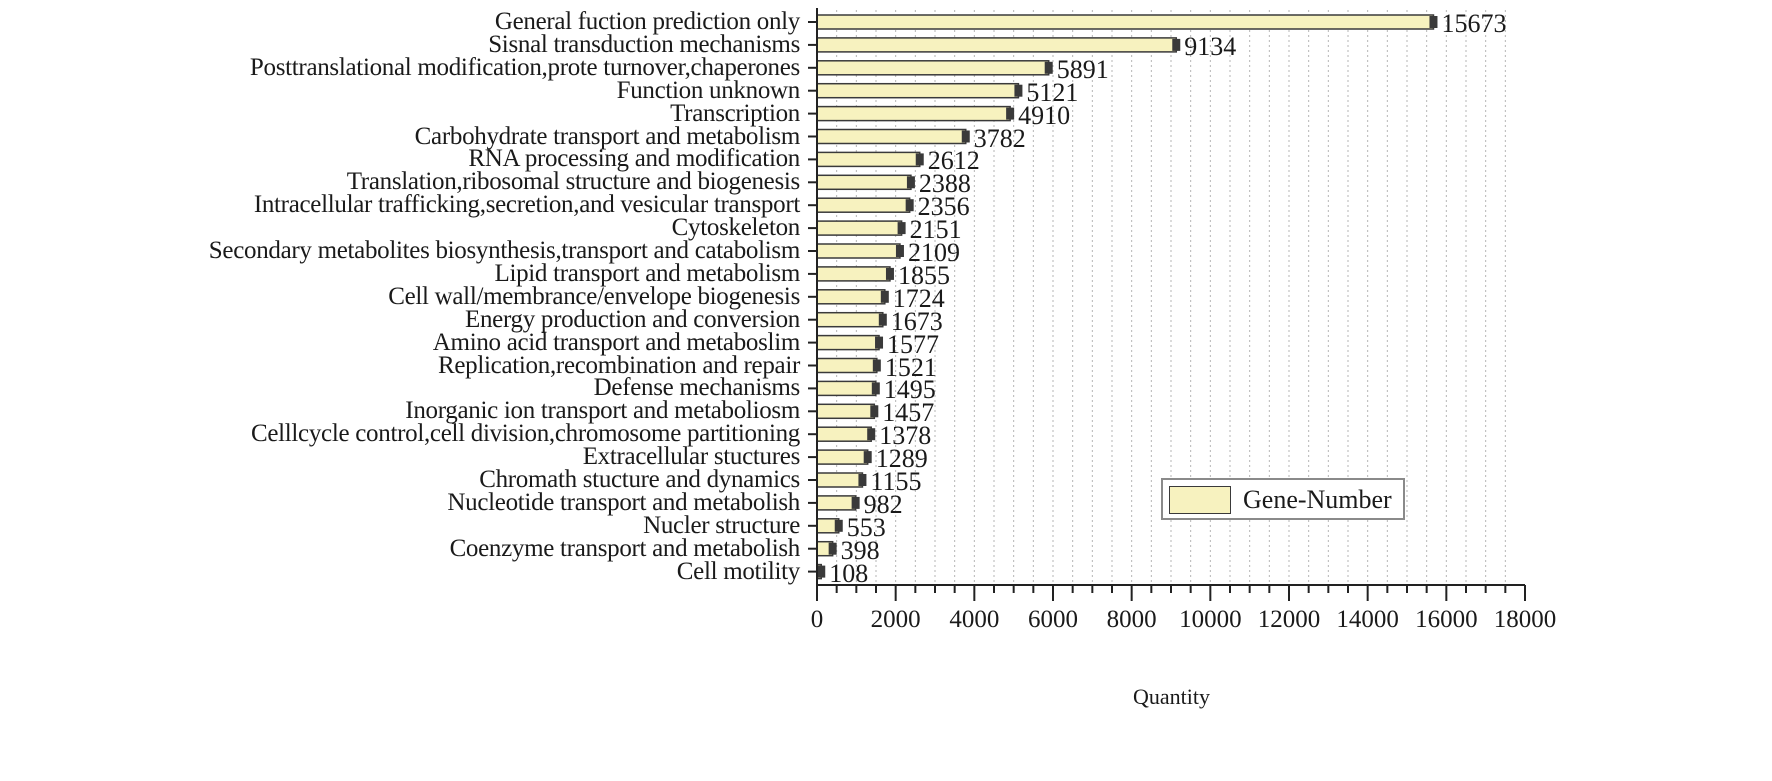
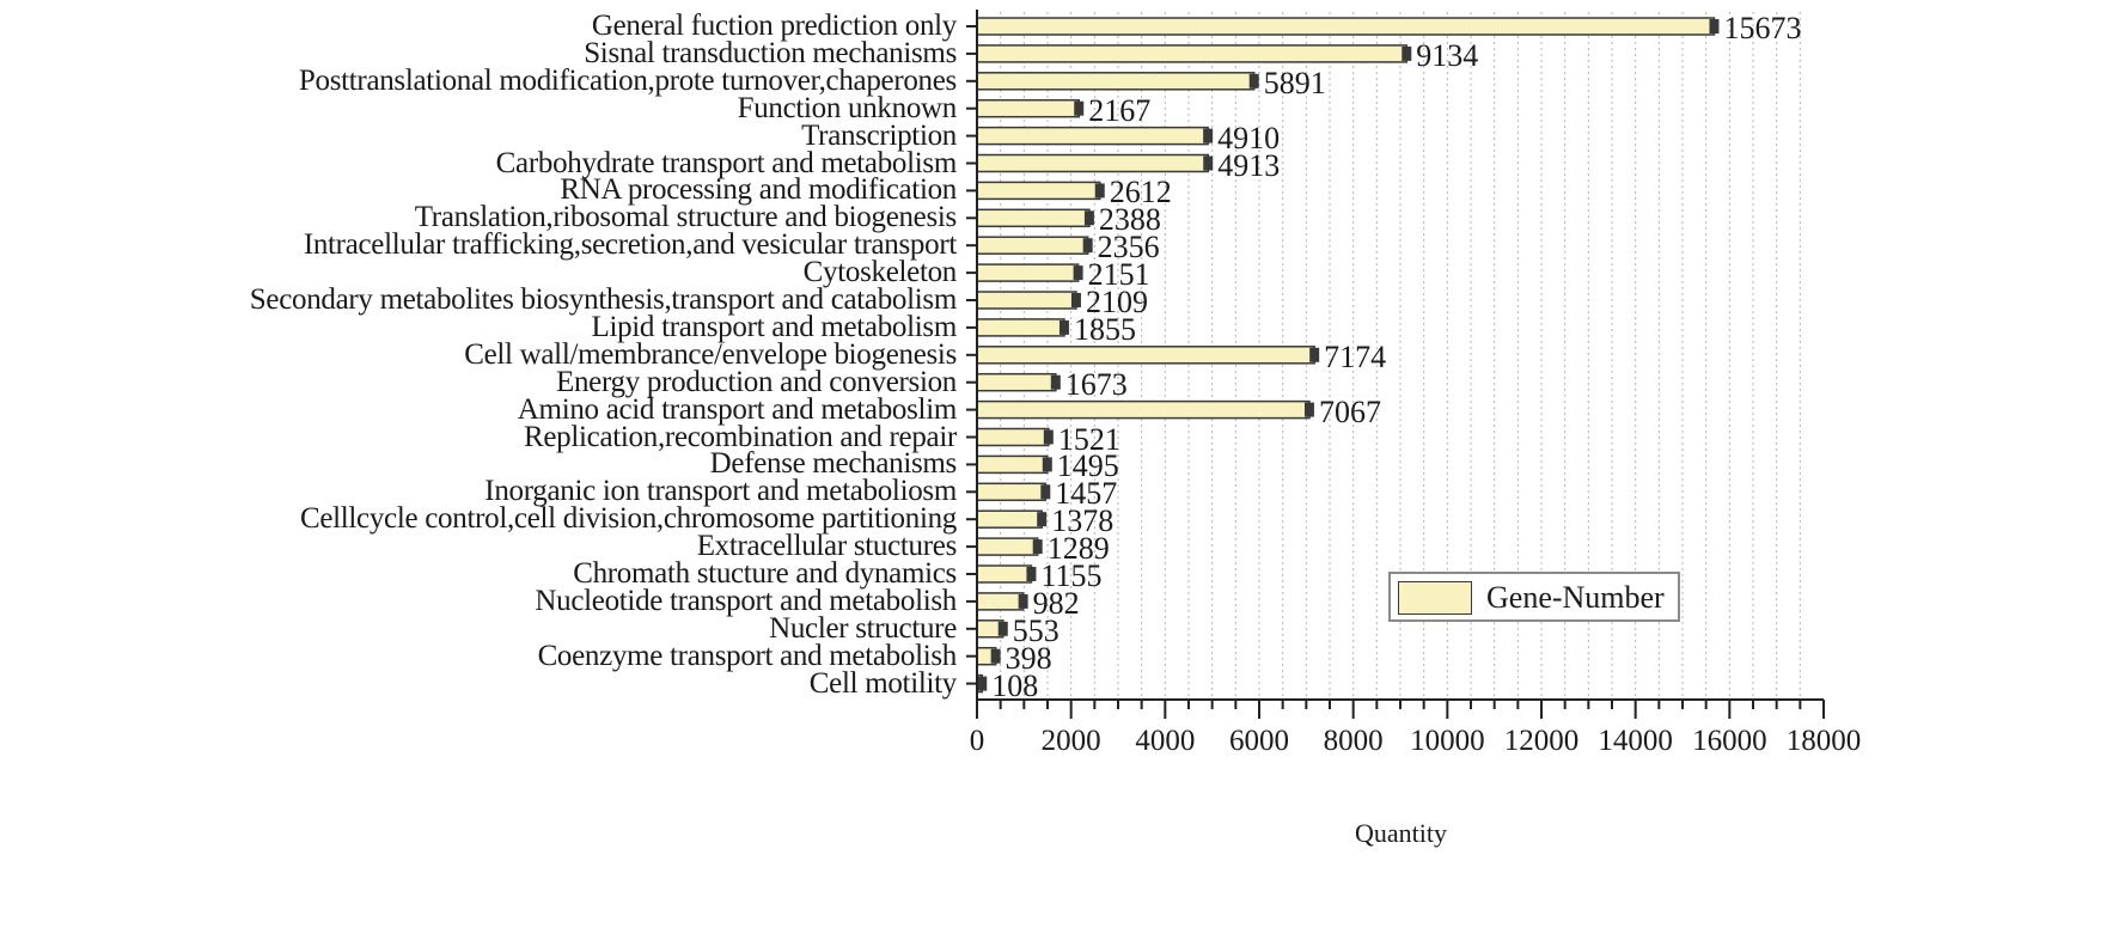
Function unknown: 5121 -> 2167
Carbohydrate transport and metabolism: 3782 -> 4913
Cell wall/membrance/envelope biogenesis: 1724 -> 7174
Amino acid transport and metaboslim: 1577 -> 7067
